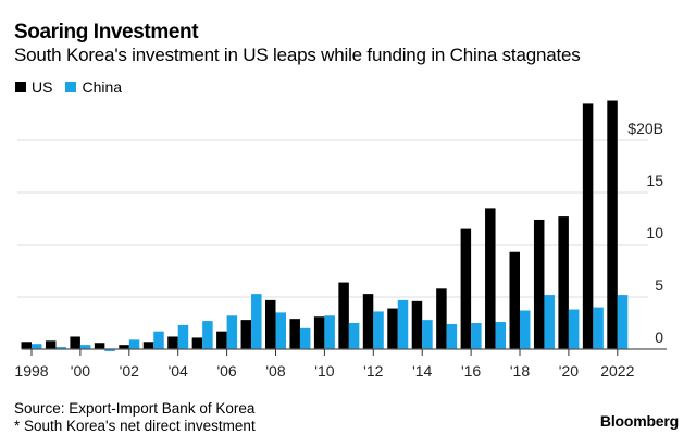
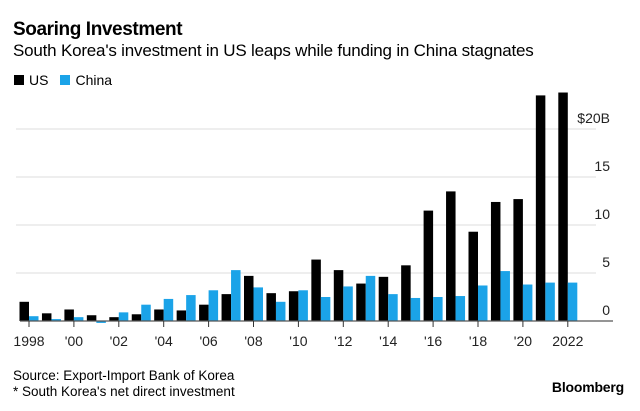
US/1998: $1B -> $2B
China/2022: $5B -> $4B
